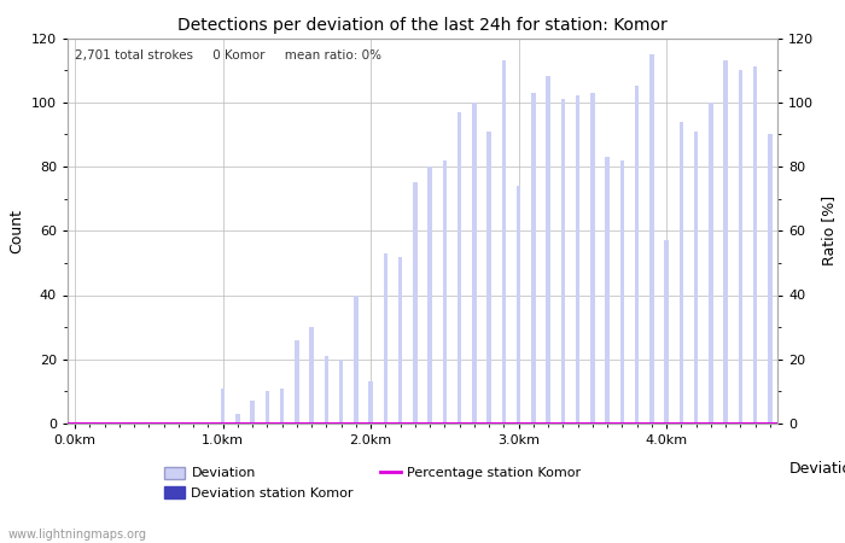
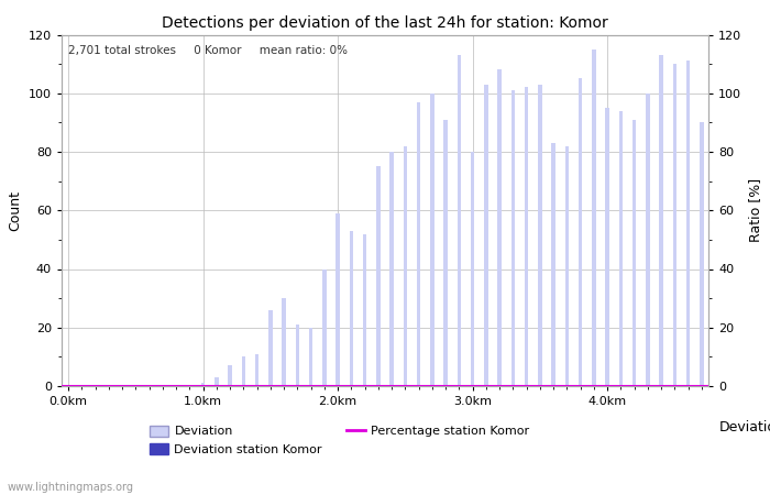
Deviation/1.0km: 11 -> 1
Deviation/2.0km: 13 -> 59
Deviation/3.0km: 74 -> 80
Deviation/4.0km: 57 -> 95
